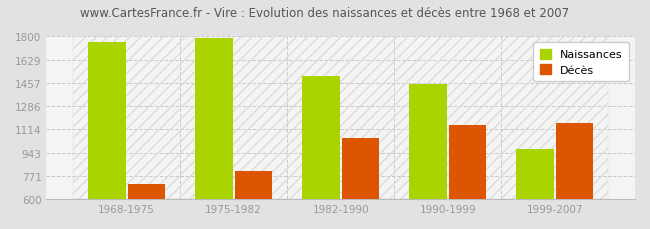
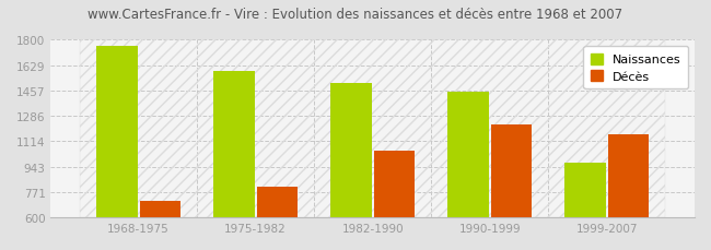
Naissances/1975-1982: 1790 -> 1590
Décès/1990-1999: 1150 -> 1230
